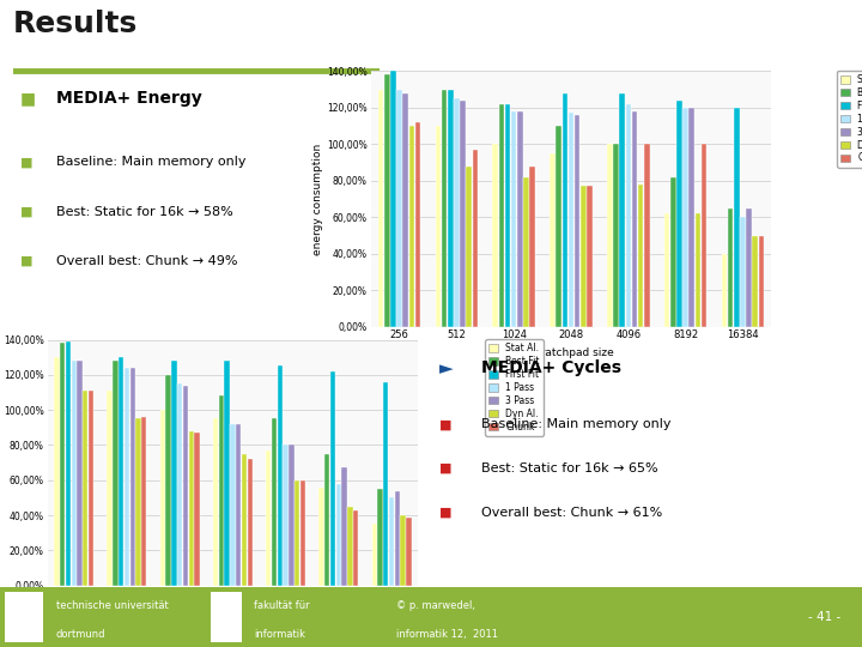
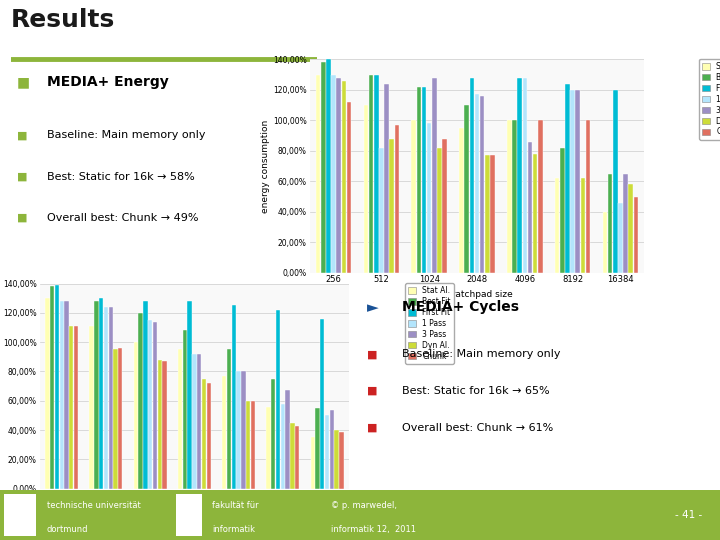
Dyn Al./256: 110% -> 126%
1 Pass/512: 125% -> 82%
1 Pass/1024: 118% -> 98%
3 Pass/1024: 118% -> 128%
1 Pass/4096: 122% -> 128%
3 Pass/4096: 118% -> 86%
1 Pass/16384: 60% -> 46%
Dyn Al./16384: 50% -> 58%
